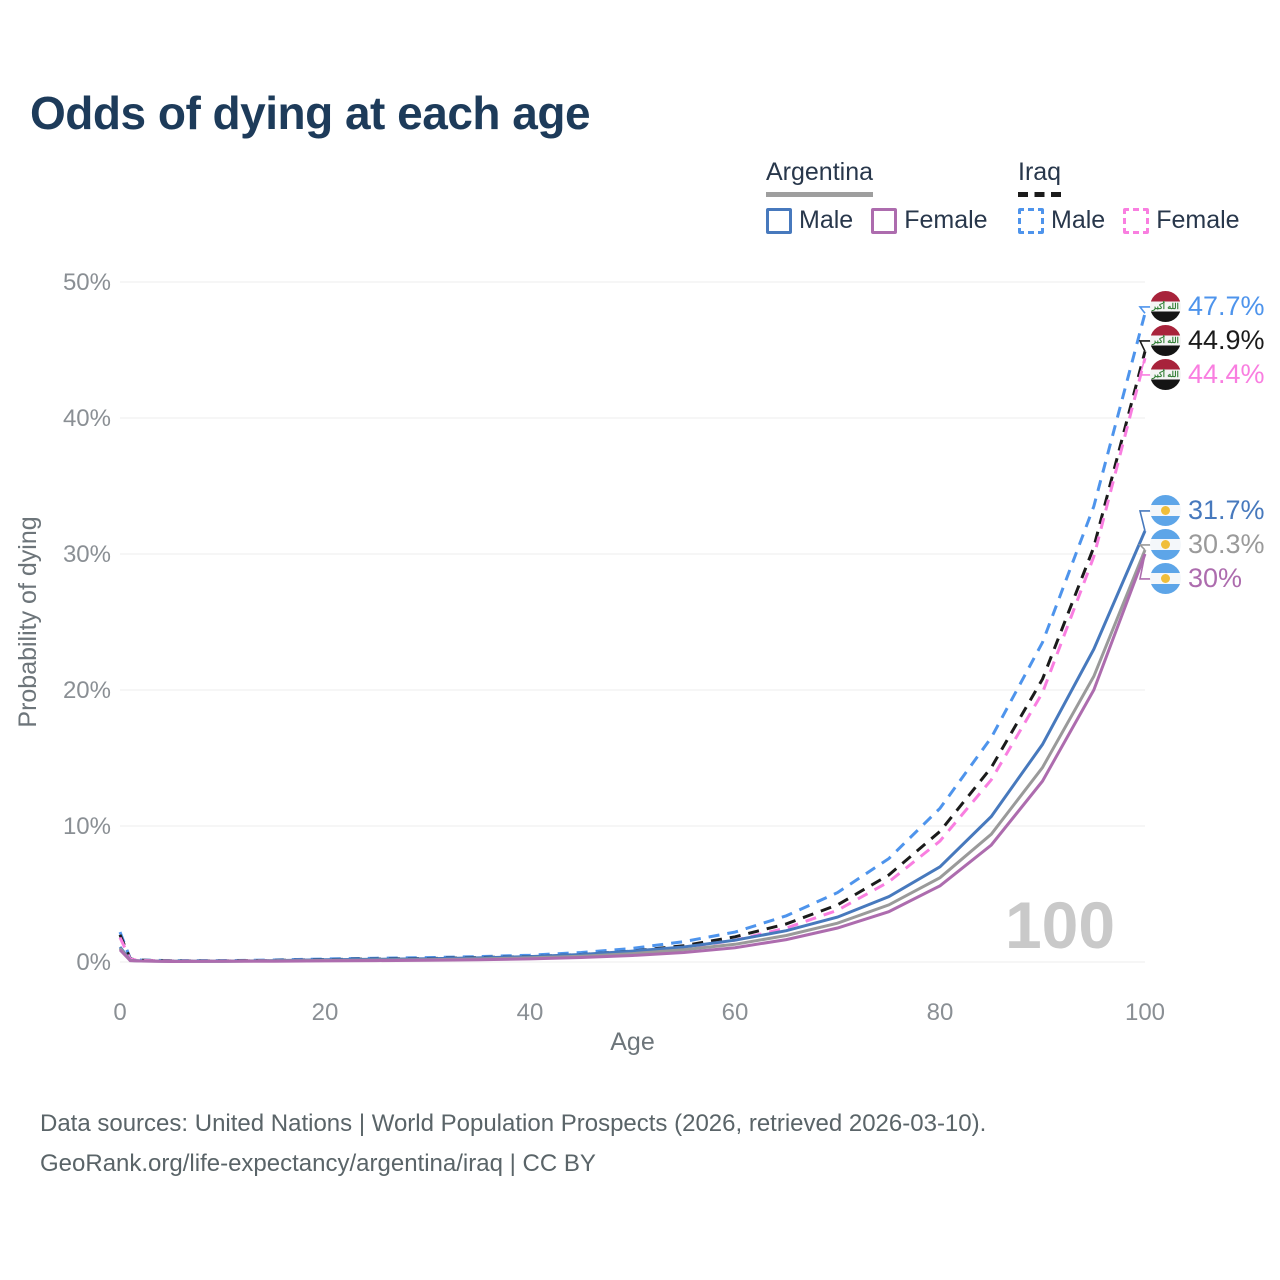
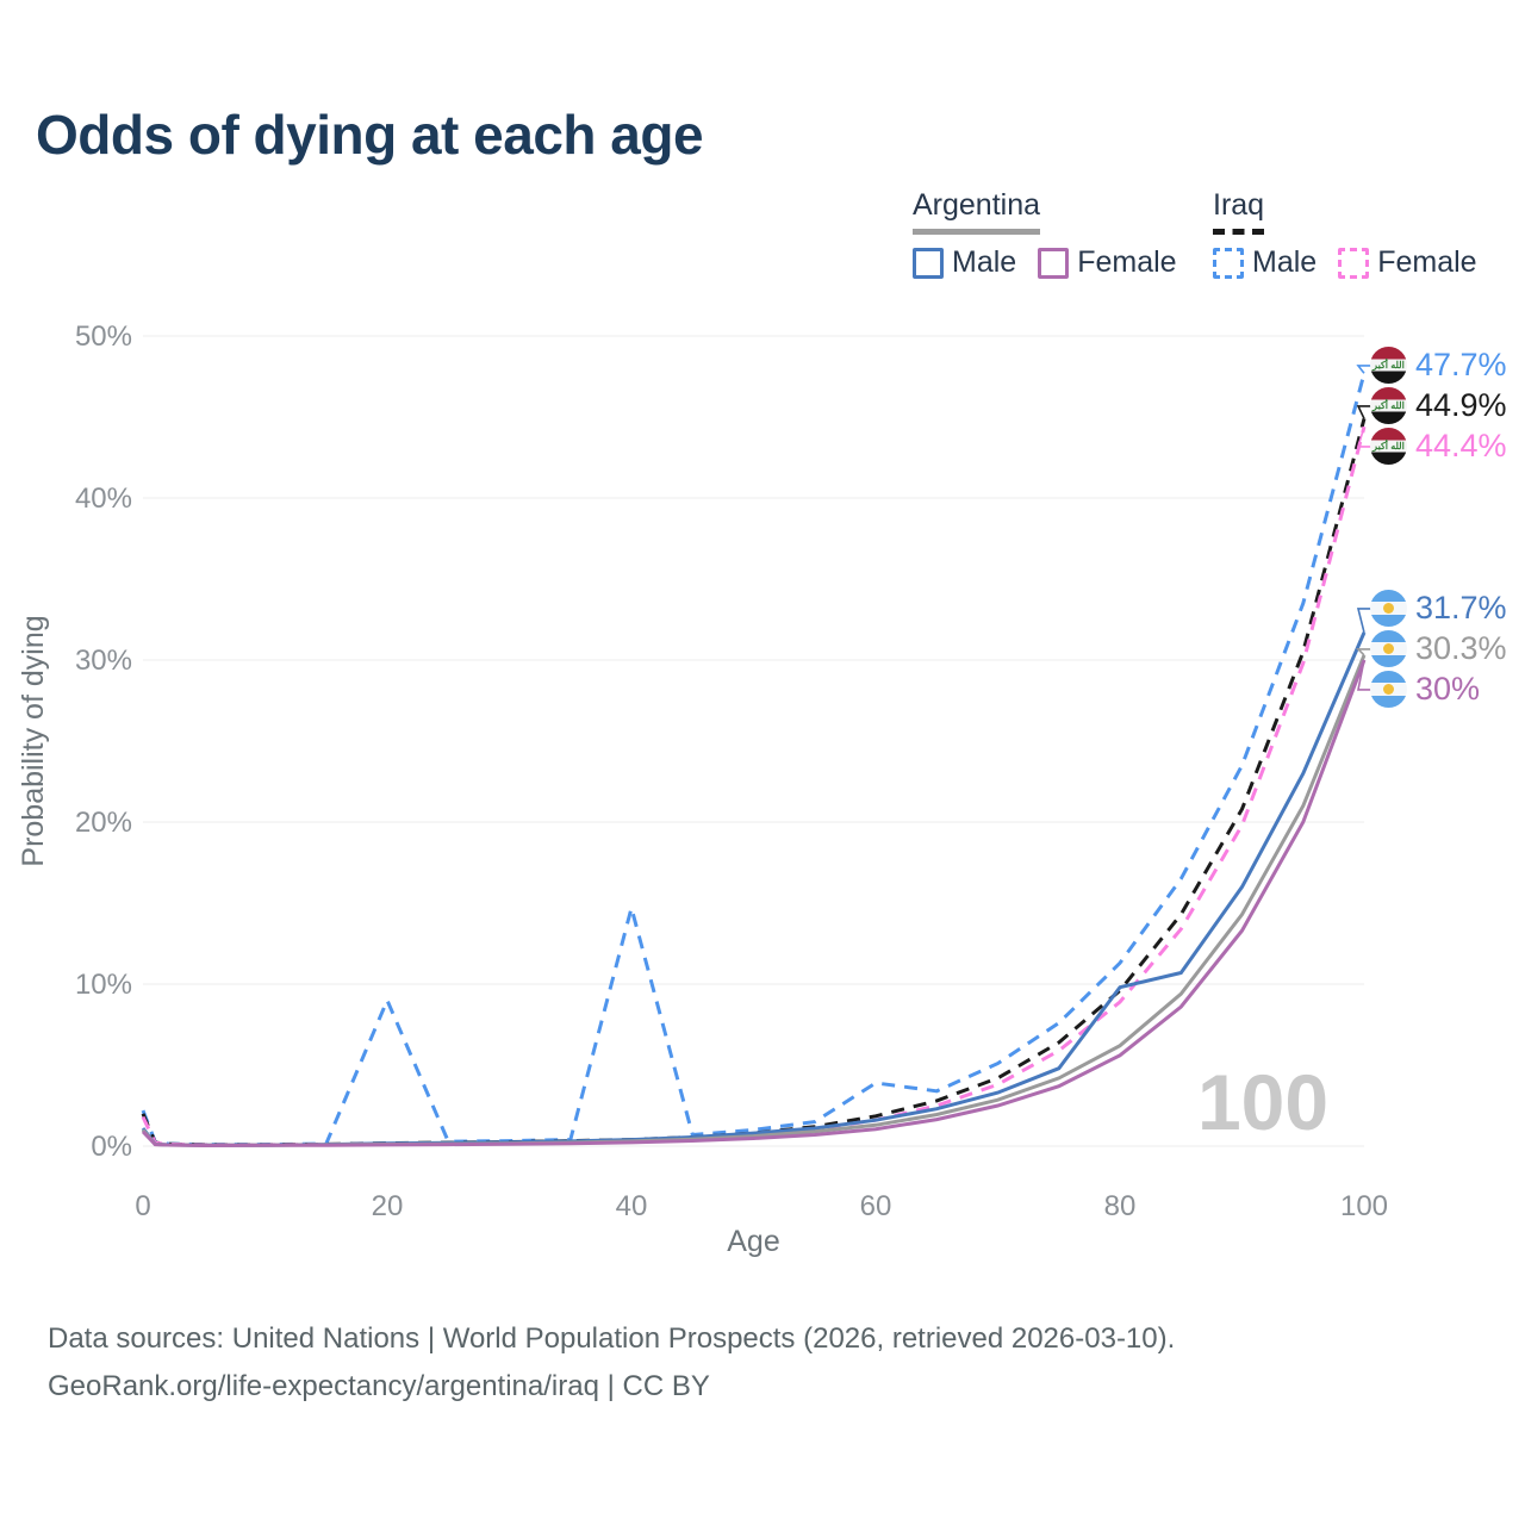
Iraq Male/20: 0.2% -> 9.0%
Iraq Male/40: 0.5% -> 14.7%
Iraq Male/60: 2.2% -> 3.9%
Argentina Male/80: 7.0% -> 9.8%
